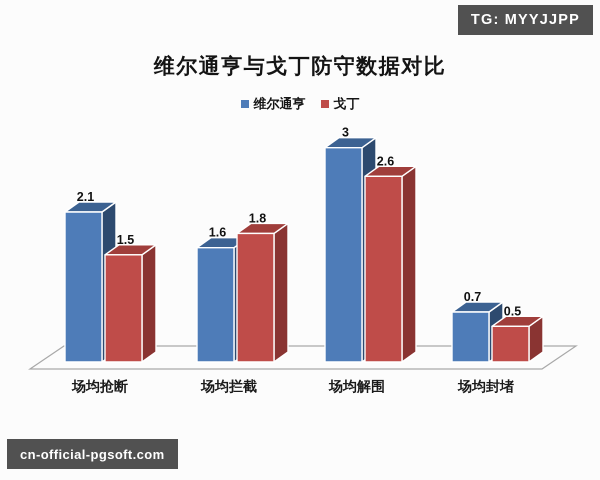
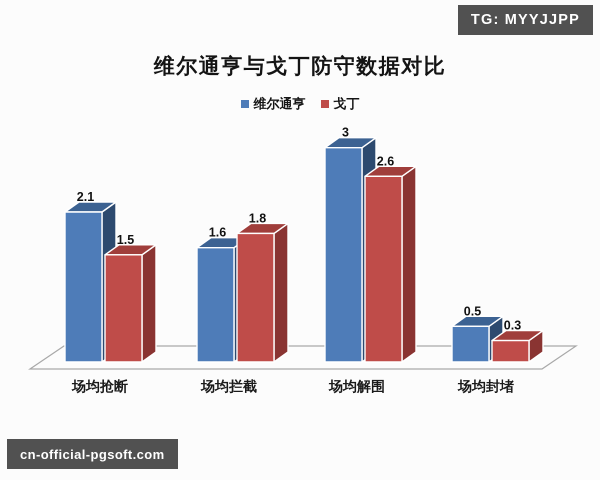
维尔通亨/场均封堵: 0.7 -> 0.5
戈丁/场均封堵: 0.5 -> 0.3
